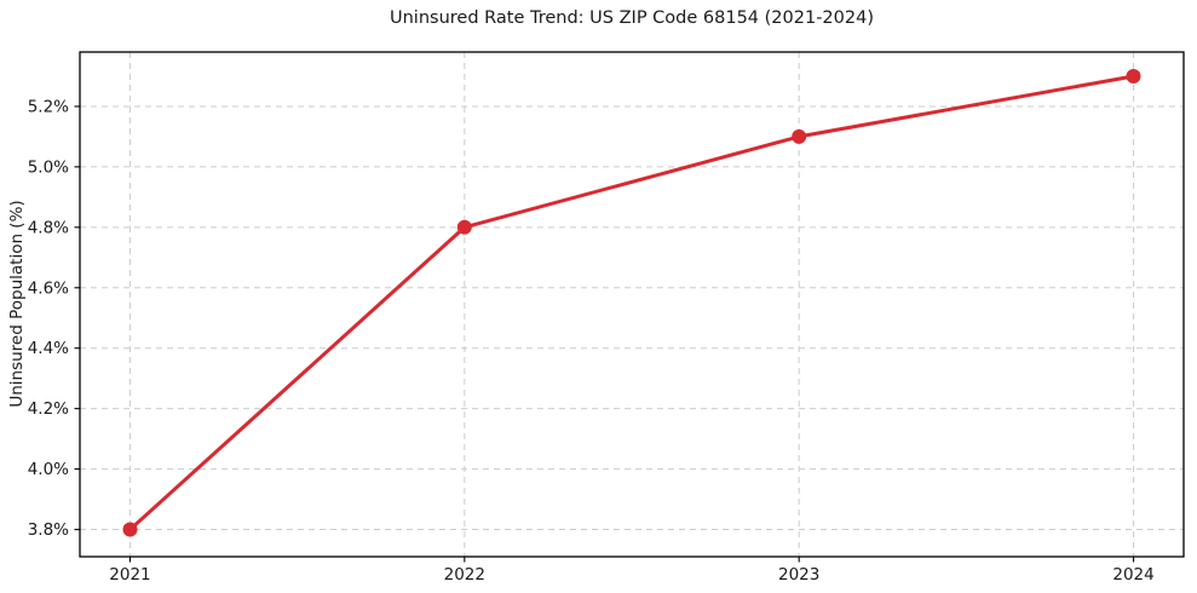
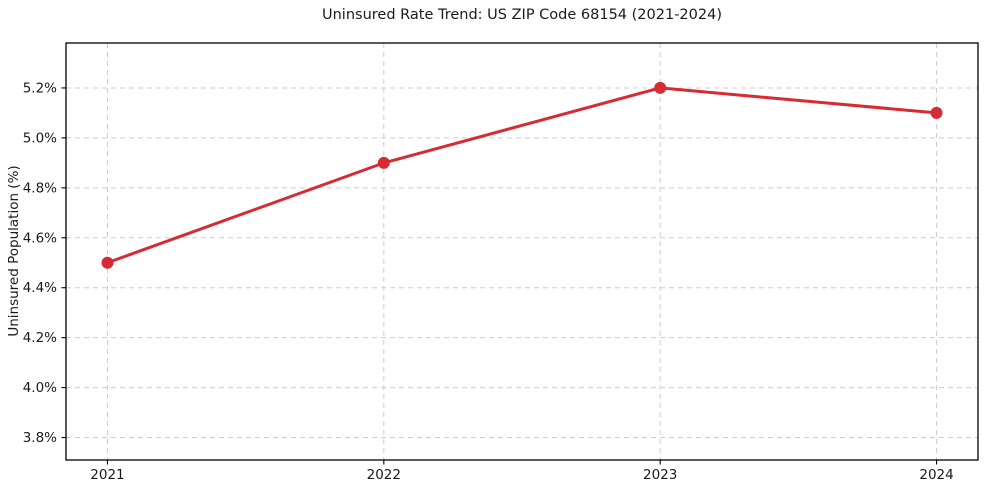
2021: 3.8% -> 4.5%
2022: 4.8% -> 4.9%
2023: 5.1% -> 5.2%
2024: 5.3% -> 5.1%
